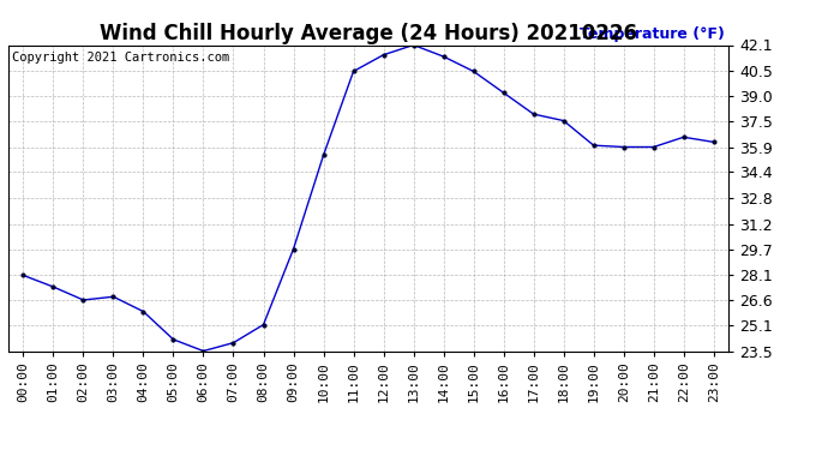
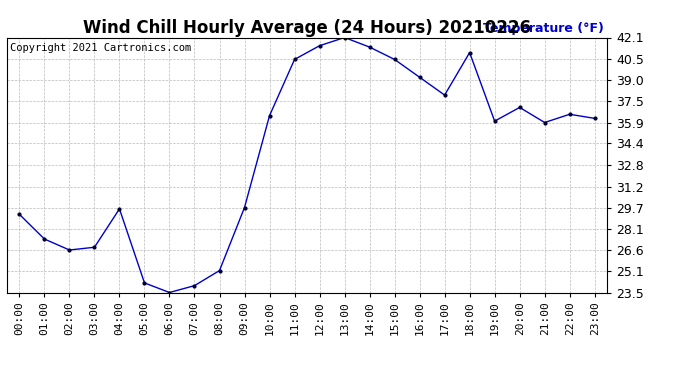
00:00: 28.1 -> 29.2
04:00: 25.9 -> 29.6
10:00: 35.4 -> 36.4
18:00: 37.5 -> 41.0
20:00: 35.9 -> 37.0
